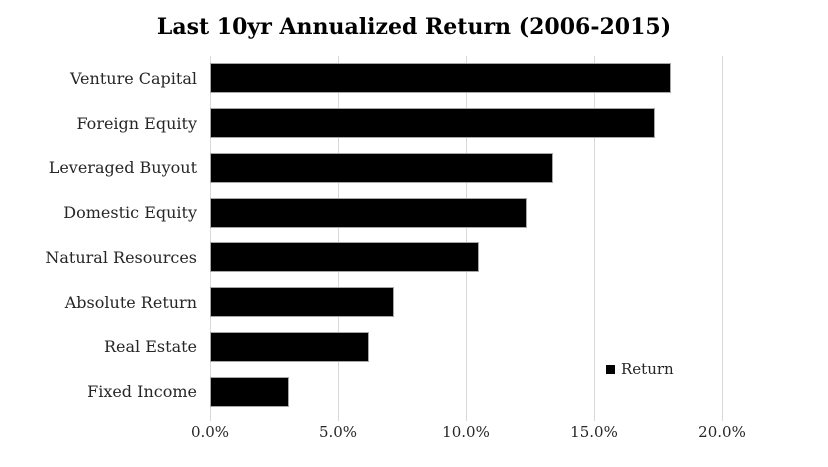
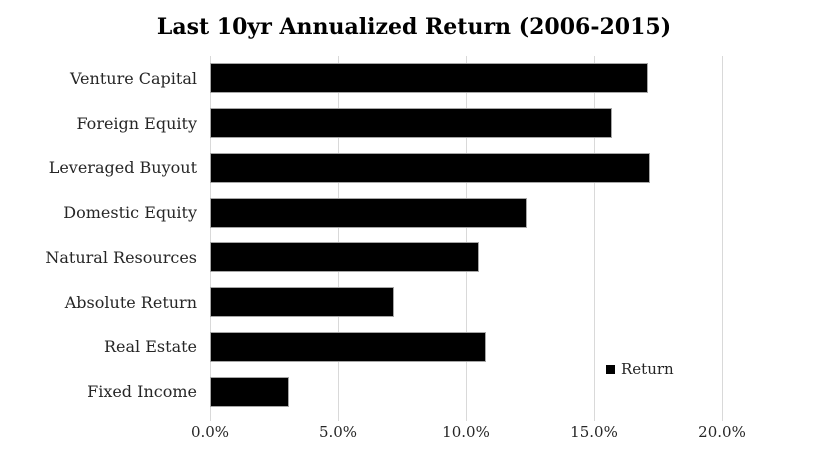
Venture Capital: 18.0% -> 17.1%
Foreign Equity: 17.4% -> 15.7%
Leveraged Buyout: 13.4% -> 17.2%
Real Estate: 6.2% -> 10.8%
